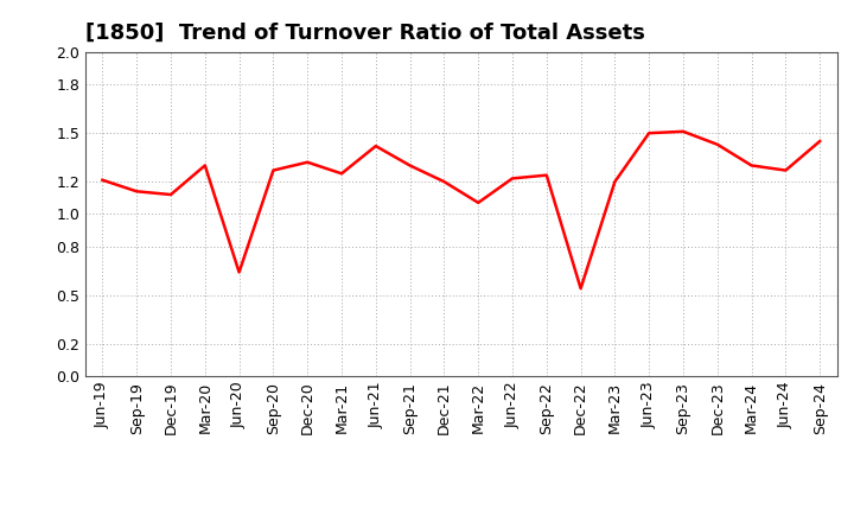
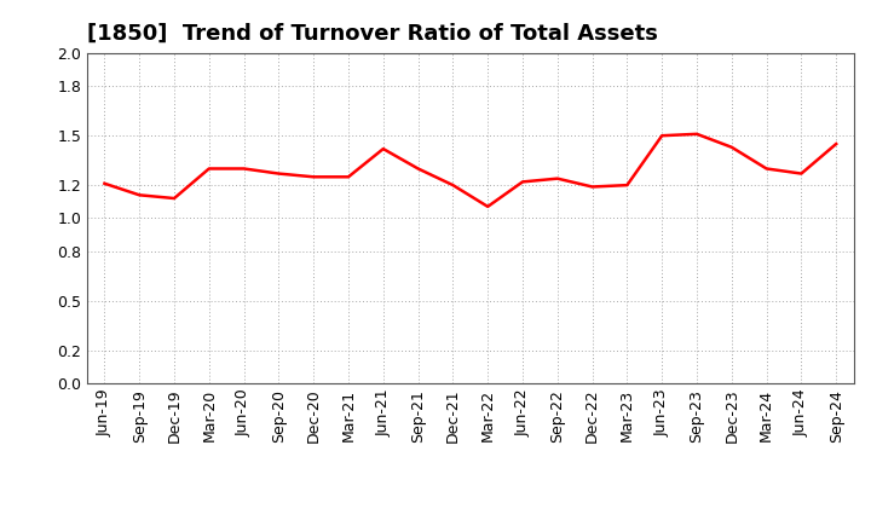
Jun-20: 0.64 -> 1.30
Dec-20: 1.32 -> 1.25
Dec-22: 0.54 -> 1.19
